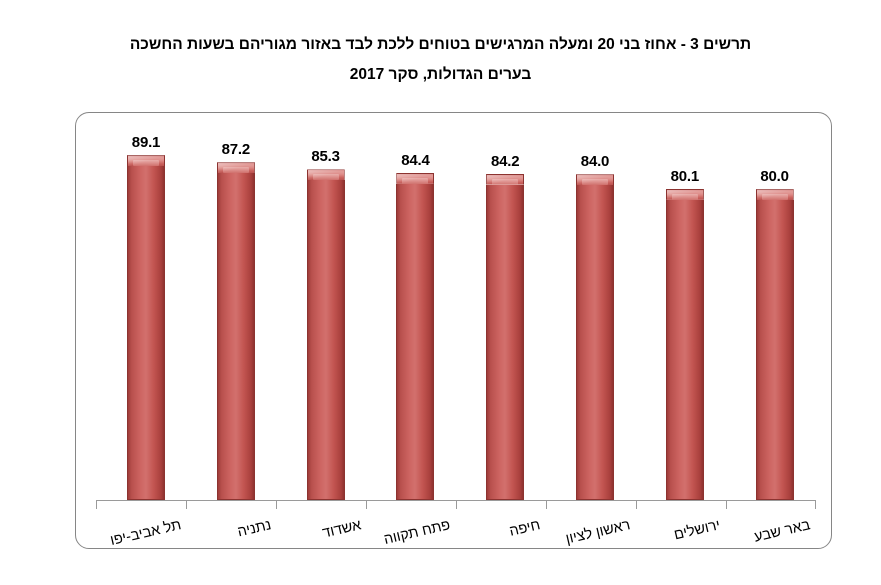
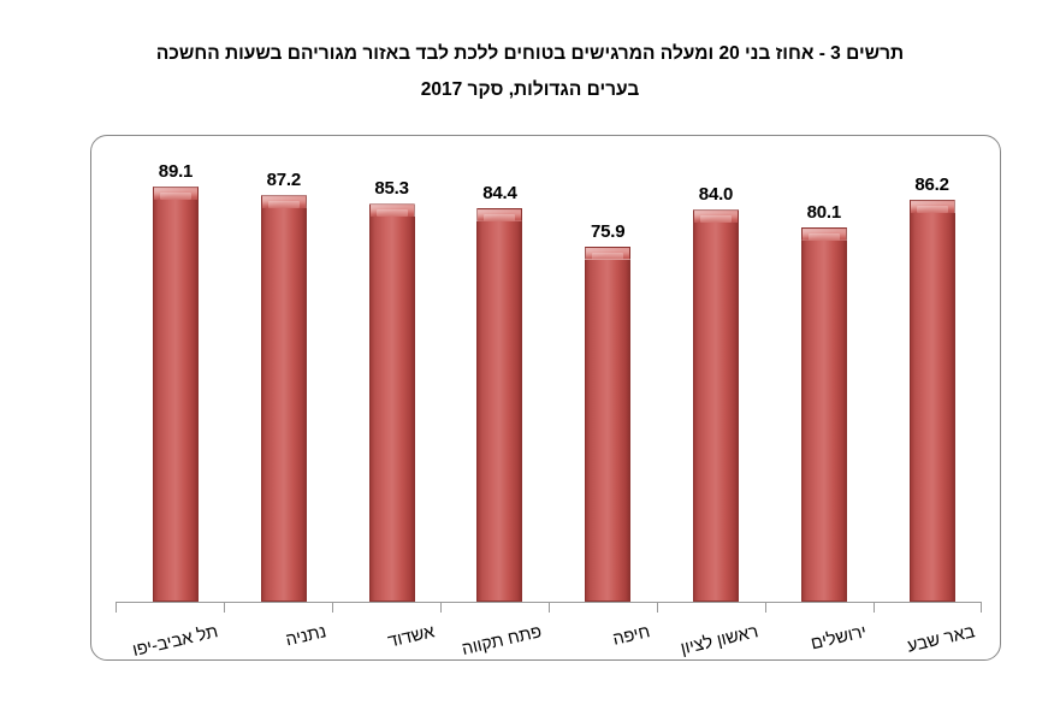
חיפה: 84.2 -> 75.9
באר שבע: 80.0 -> 86.2
